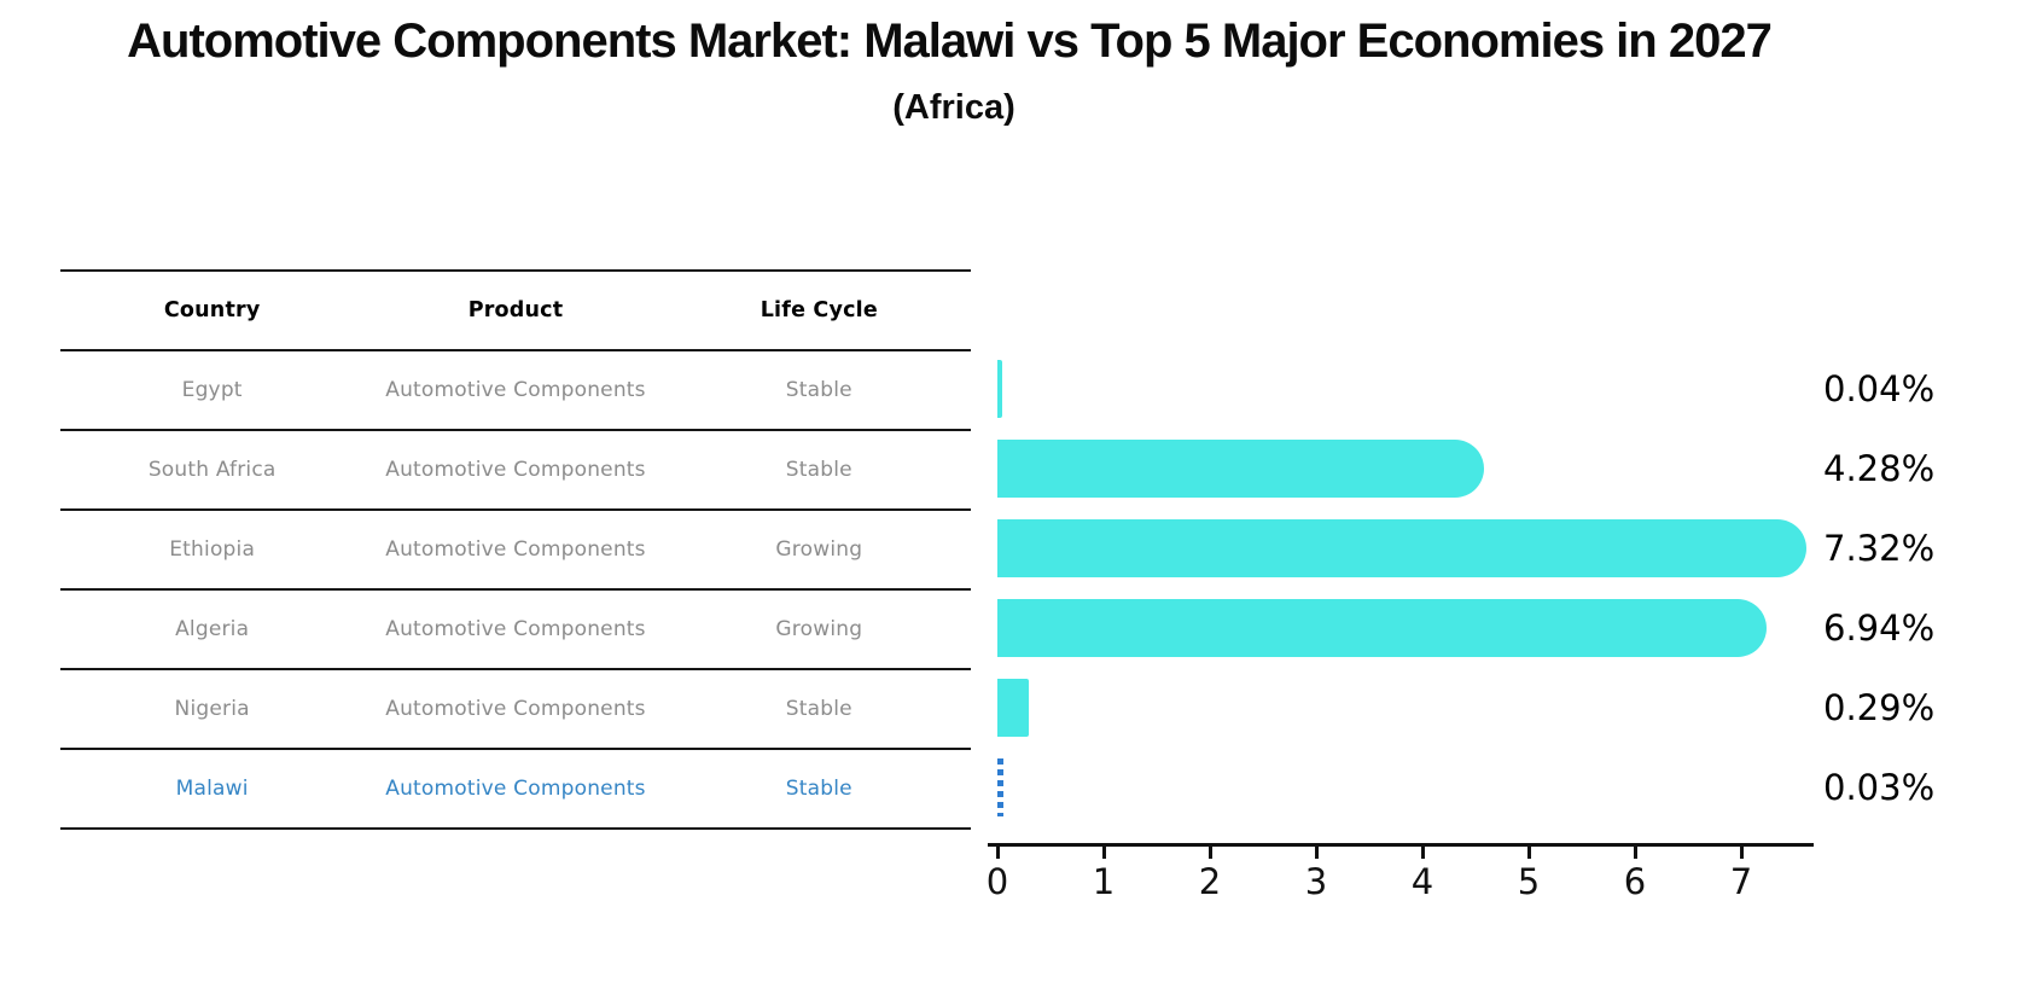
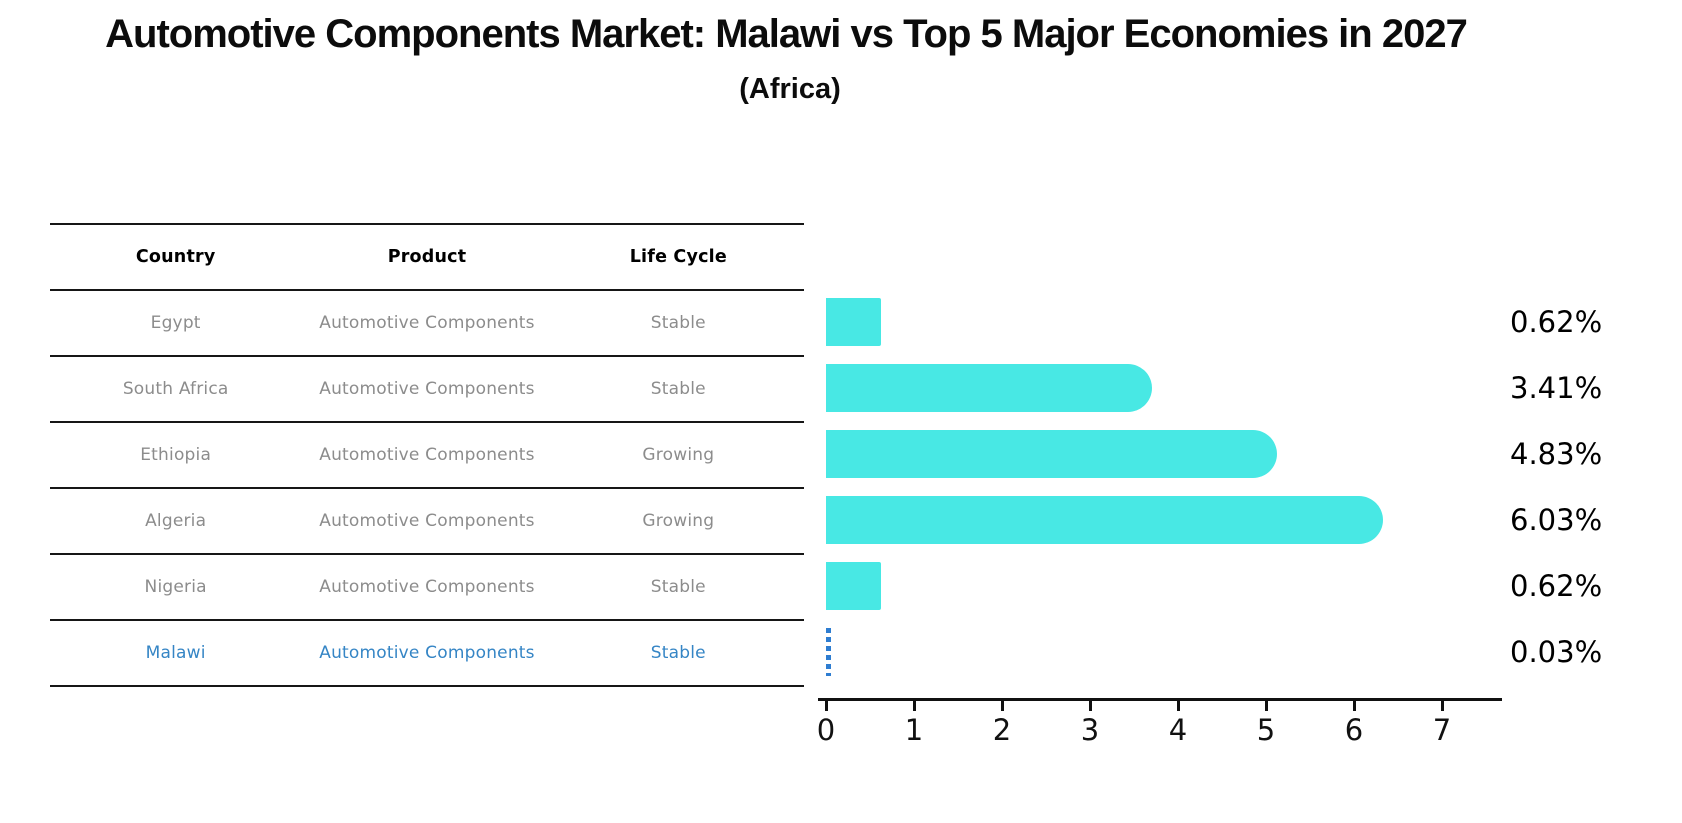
Egypt: 0.04% -> 0.62%
South Africa: 4.28% -> 3.41%
Ethiopia: 7.32% -> 4.83%
Algeria: 6.94% -> 6.03%
Nigeria: 0.29% -> 0.62%
